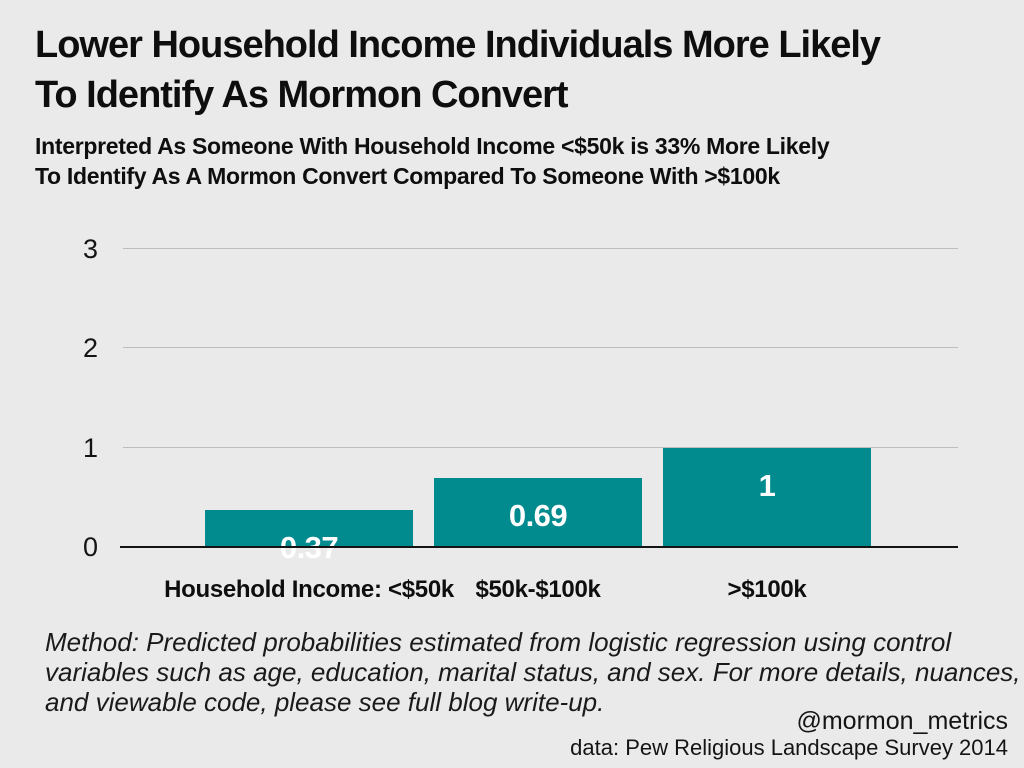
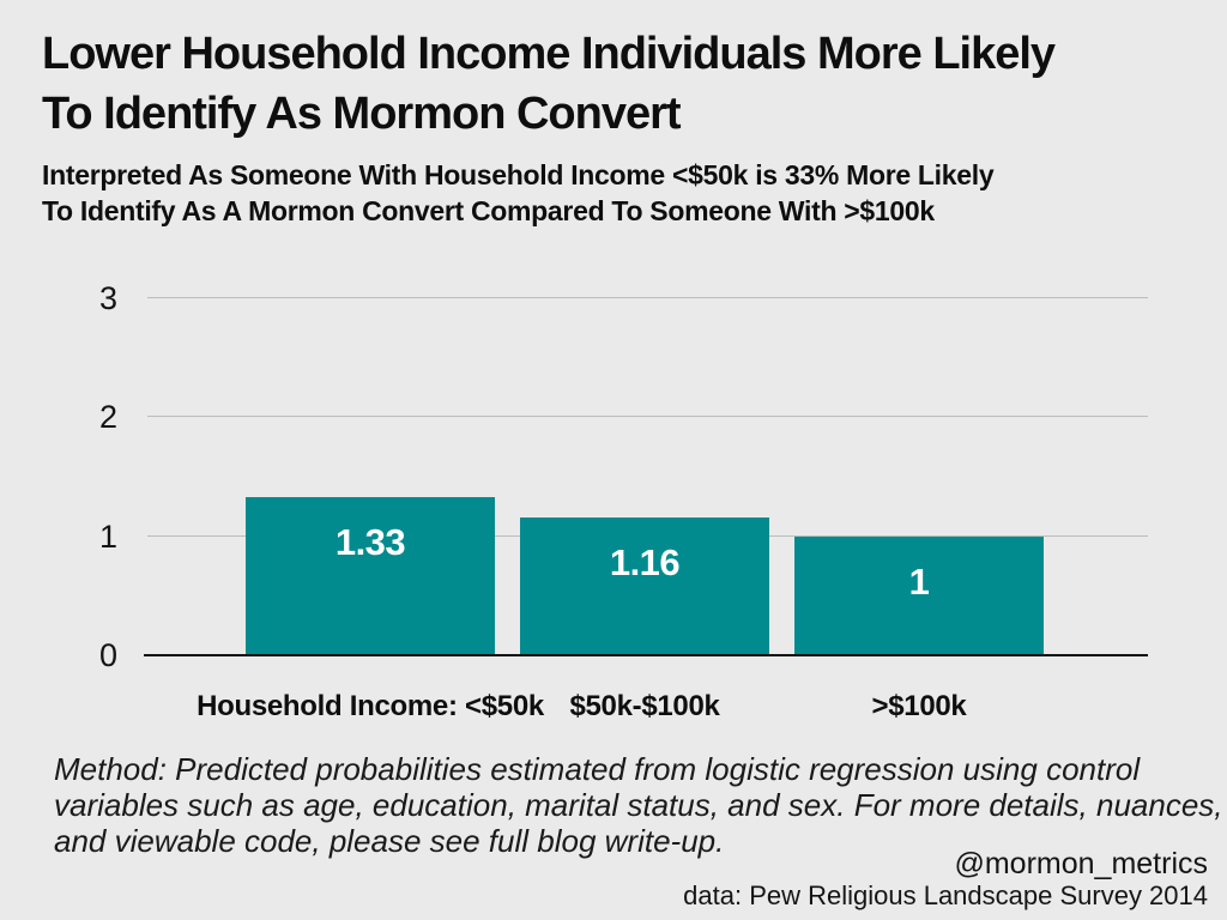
Household Income: <$50k: 0.37 -> 1.33
$50k-$100k: 0.69 -> 1.16
